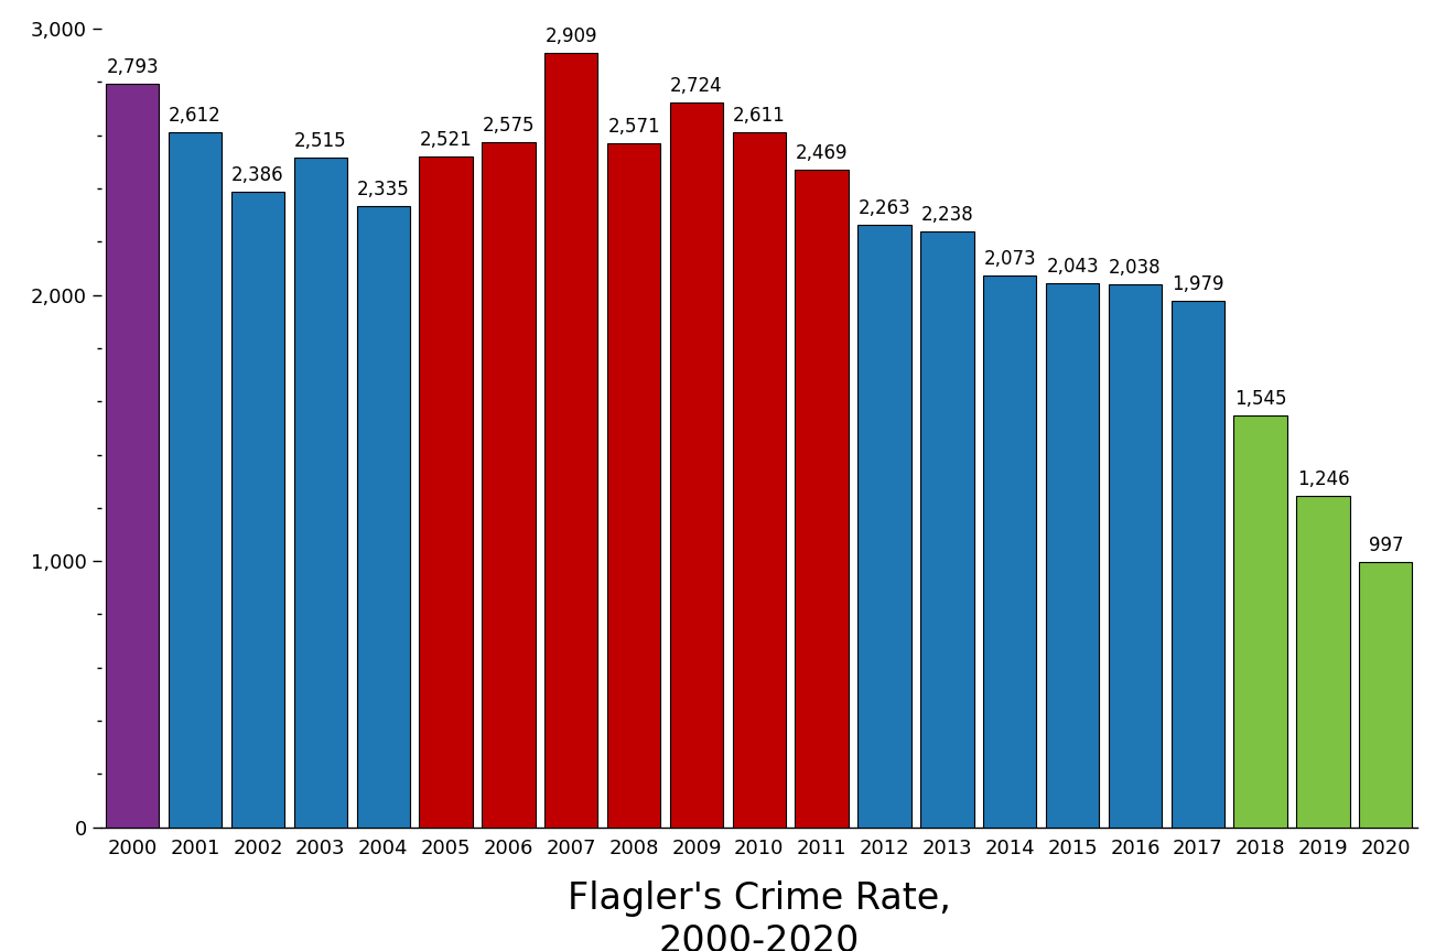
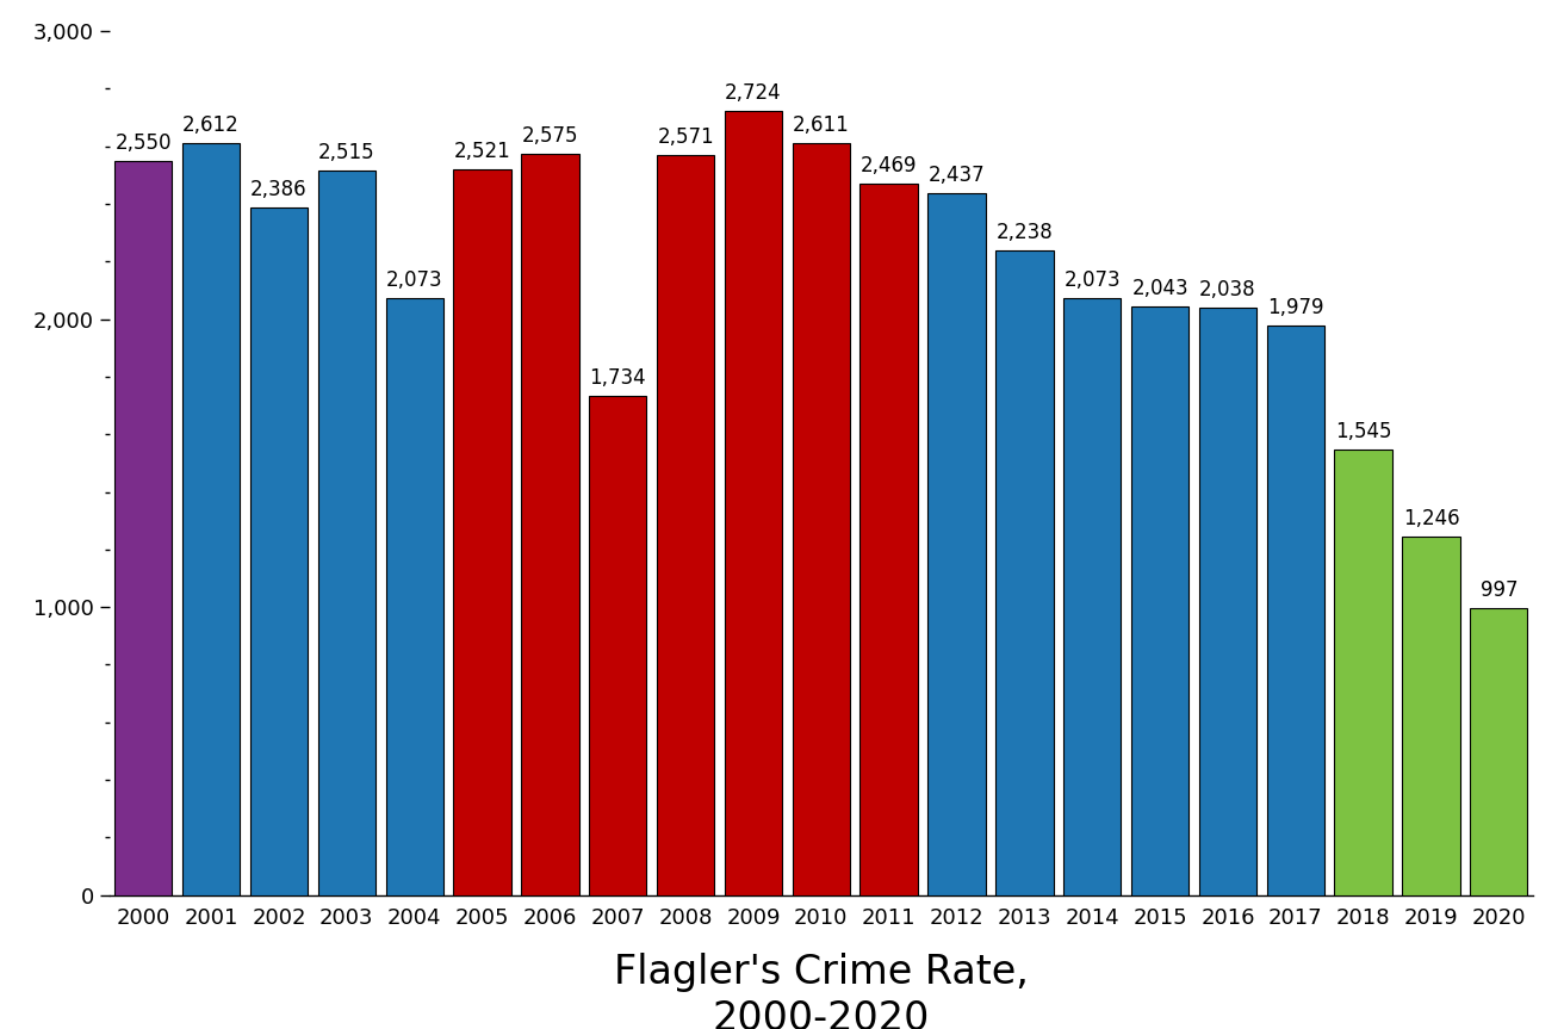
2000: 2,793 -> 2,550
2004: 2,335 -> 2,073
2007: 2,909 -> 1,734
2012: 2,263 -> 2,437
